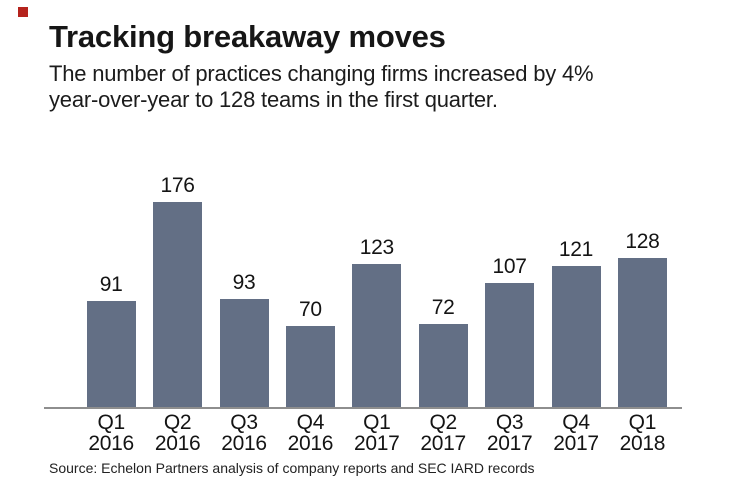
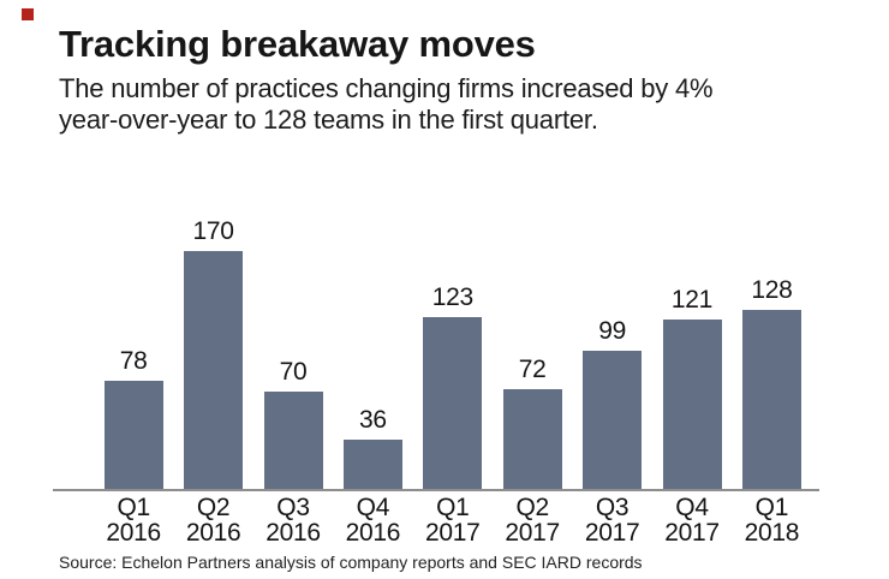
Q1 2016: 91 -> 78
Q2 2016: 176 -> 170
Q3 2016: 93 -> 70
Q4 2016: 70 -> 36
Q3 2017: 107 -> 99
